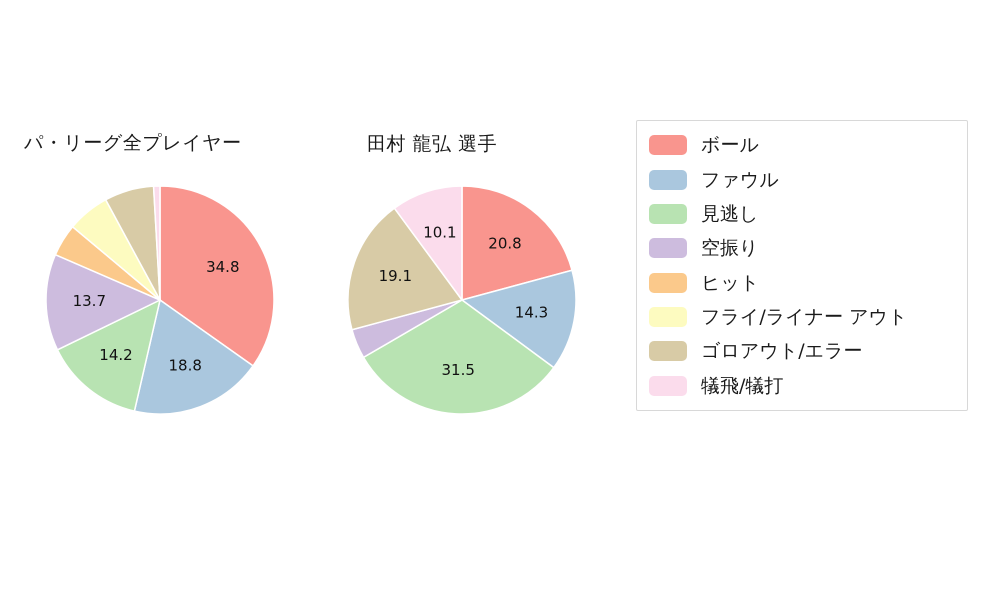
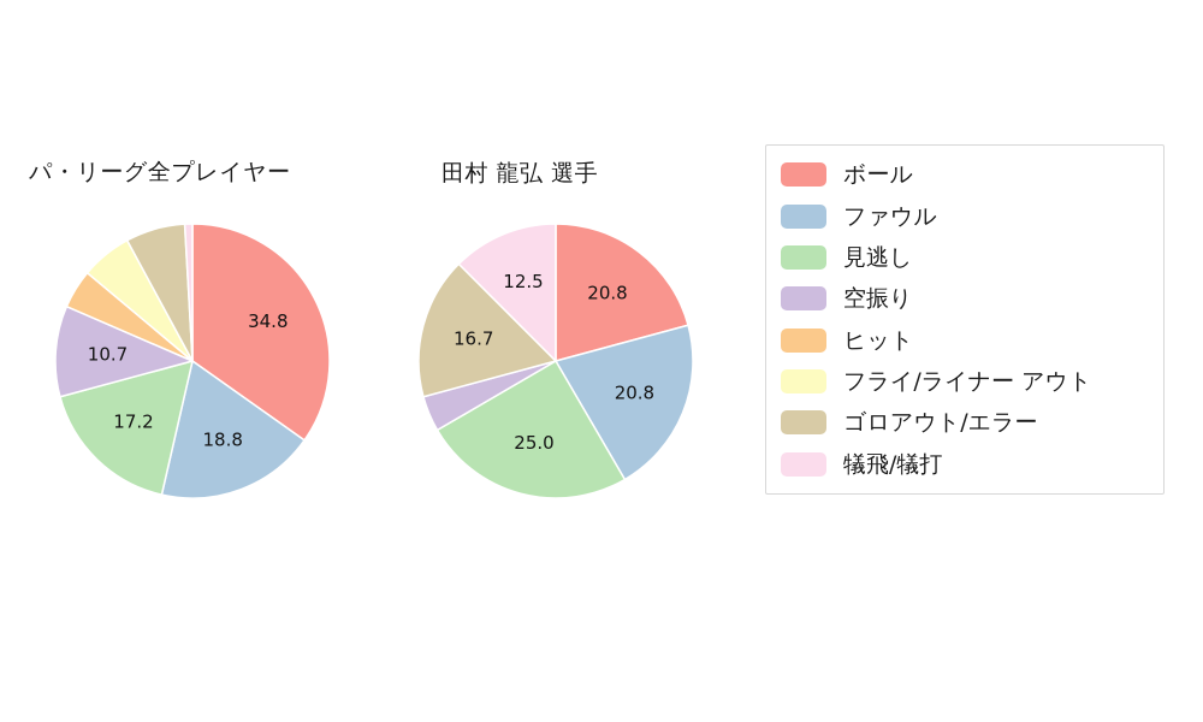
パ・リーグ全プレイヤー/見逃し: 14.2 -> 17.2
パ・リーグ全プレイヤー/空振り: 13.7 -> 10.7
田村 龍弘 選手/ファウル: 14.3 -> 20.8
田村 龍弘 選手/見逃し: 31.5 -> 25.0
田村 龍弘 選手/ゴロアウト/エラー: 19.1 -> 16.7
田村 龍弘 選手/犠飛/犠打: 10.1 -> 12.5
